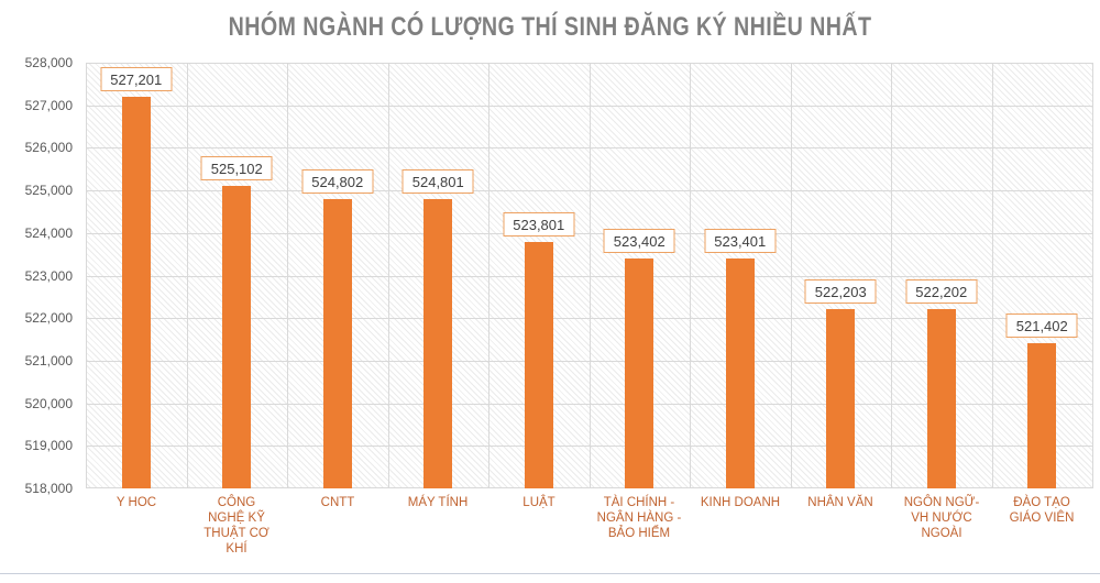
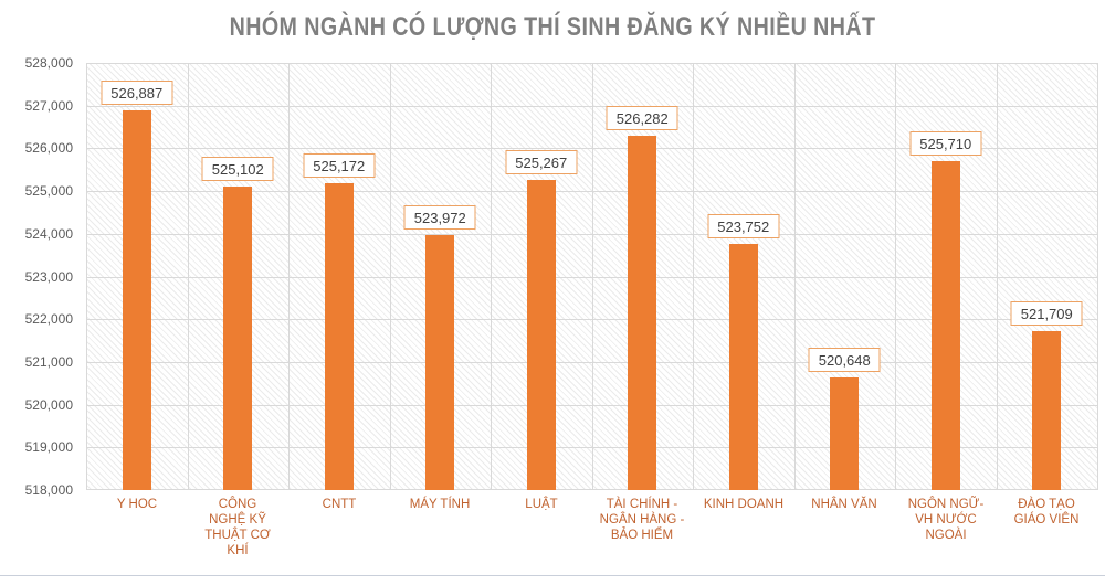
Y HOC: 527,201 -> 526,887
CNTT: 524,802 -> 525,172
MÁY TÍNH: 524,801 -> 523,972
LUẬT: 523,801 -> 525,267
TÀI CHÍNH - NGÂN HÀNG - BẢO HIỂM: 523,402 -> 526,282
KINH DOANH: 523,401 -> 523,752
NHÂN VĂN: 522,203 -> 520,648
NGÔN NGỮ- VH NƯỚC NGOÀI: 522,202 -> 525,710
ĐÀO TẠO GIÁO VIÊN: 521,402 -> 521,709
